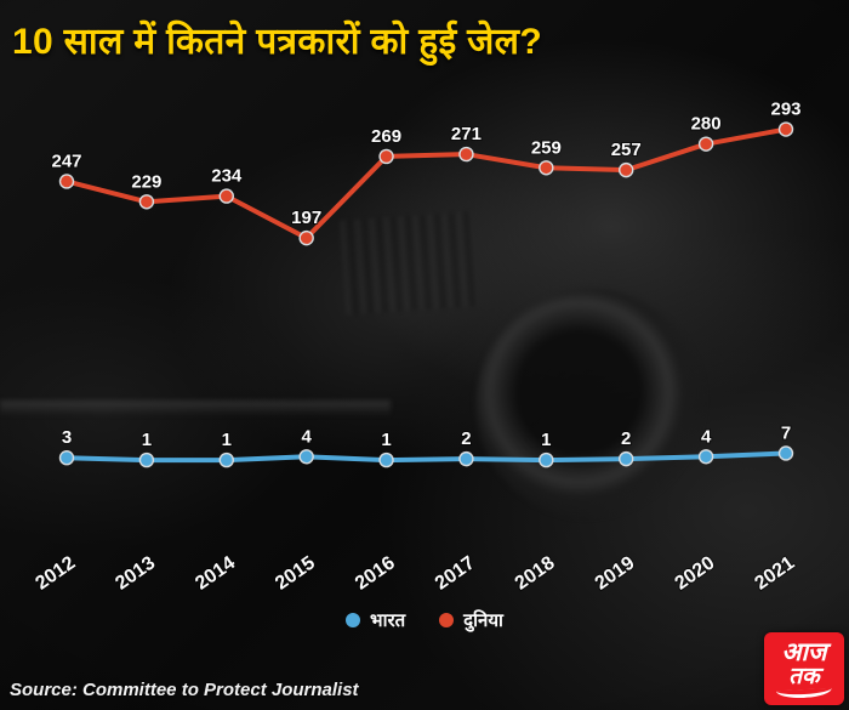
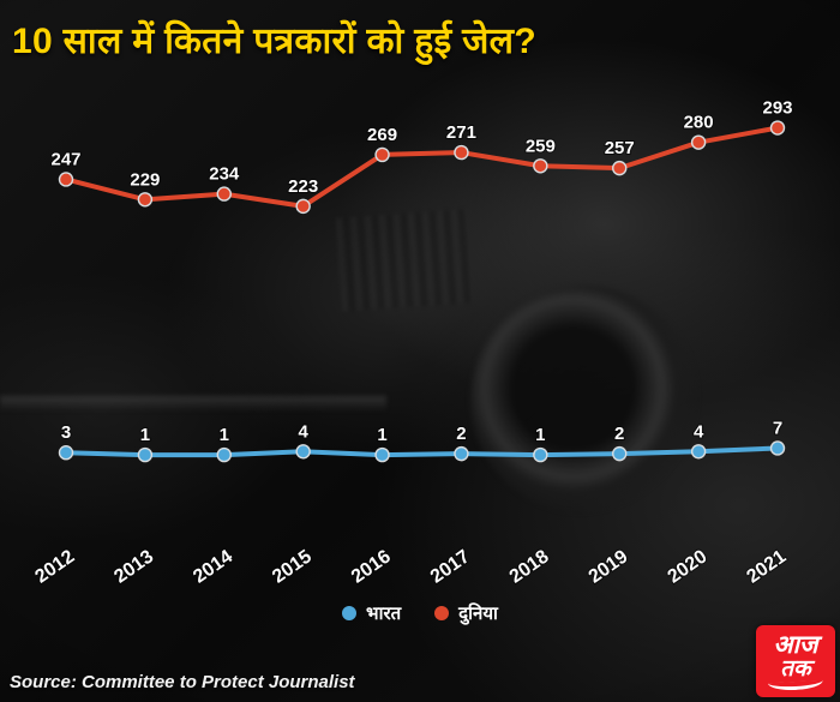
दुनिया/2015: 197 -> 223
